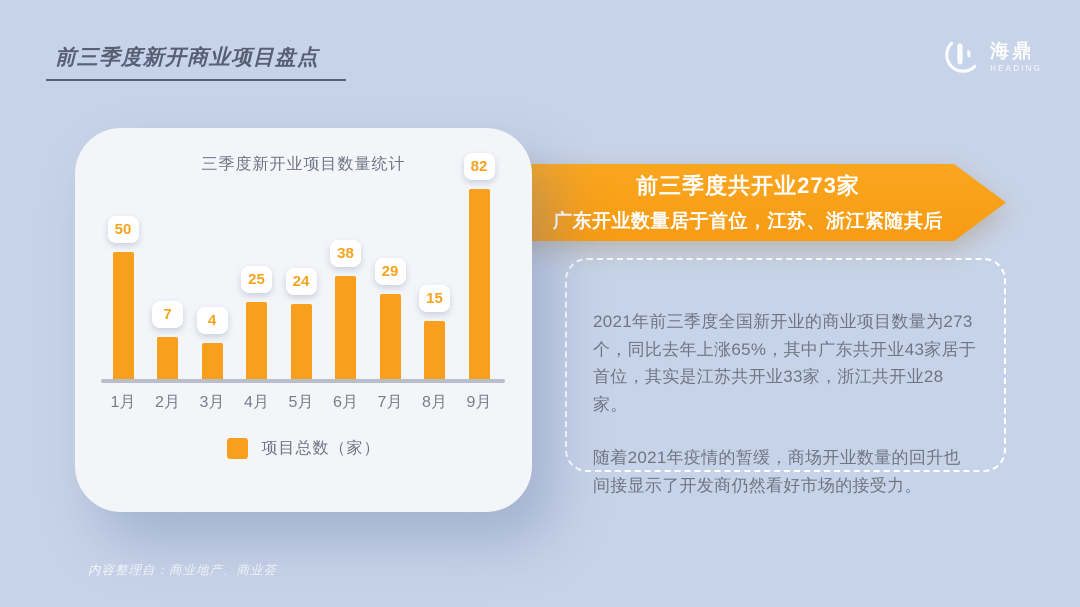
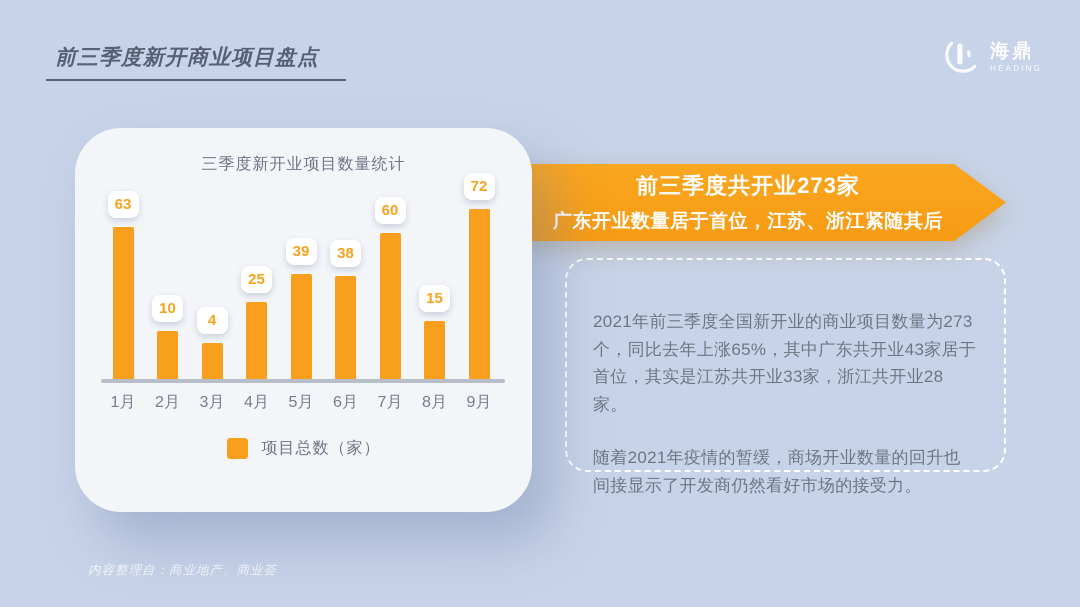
1月: 50 -> 63
2月: 7 -> 10
5月: 24 -> 39
7月: 29 -> 60
9月: 82 -> 72
